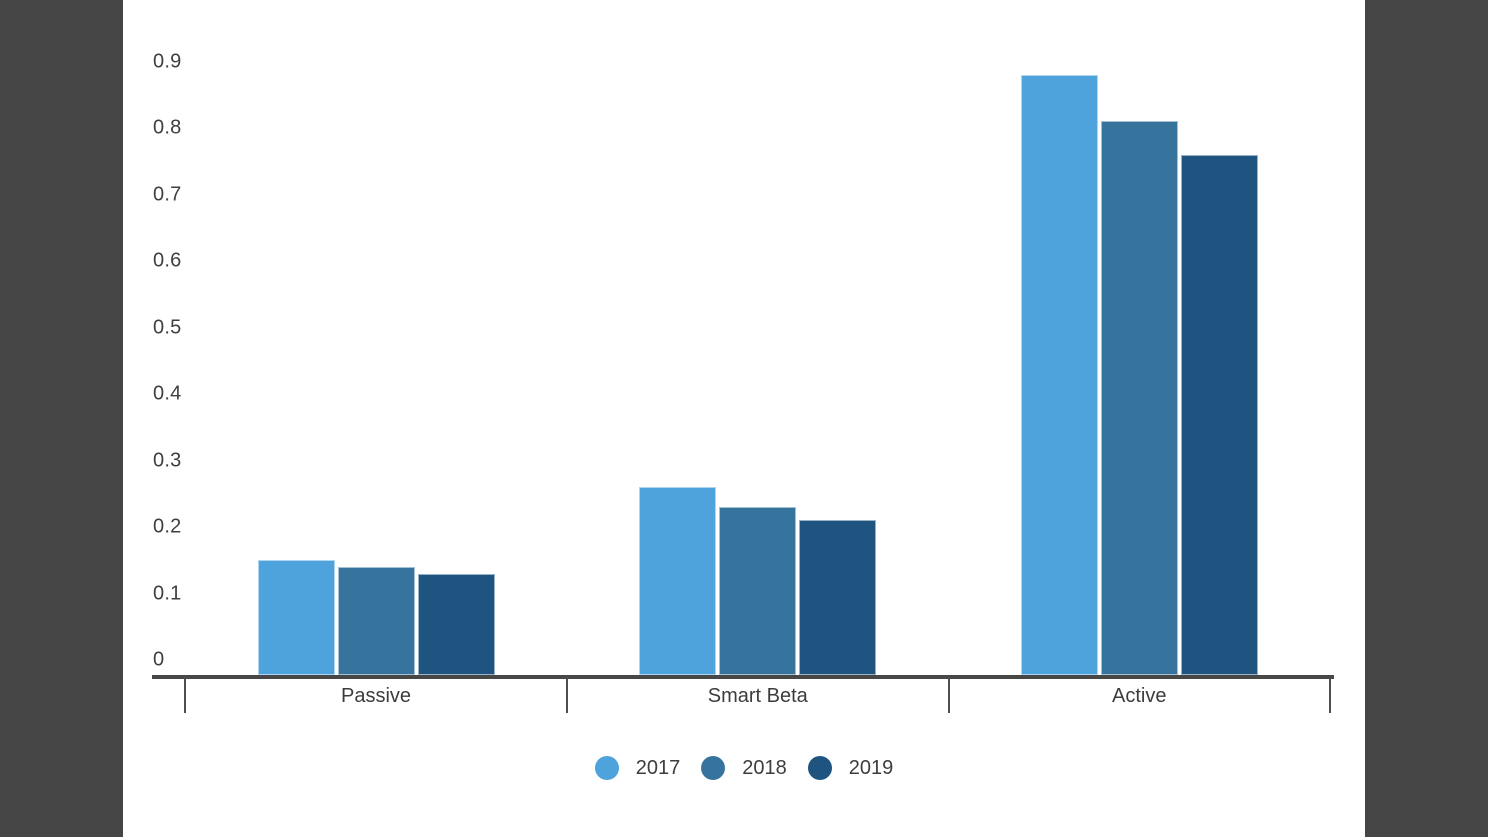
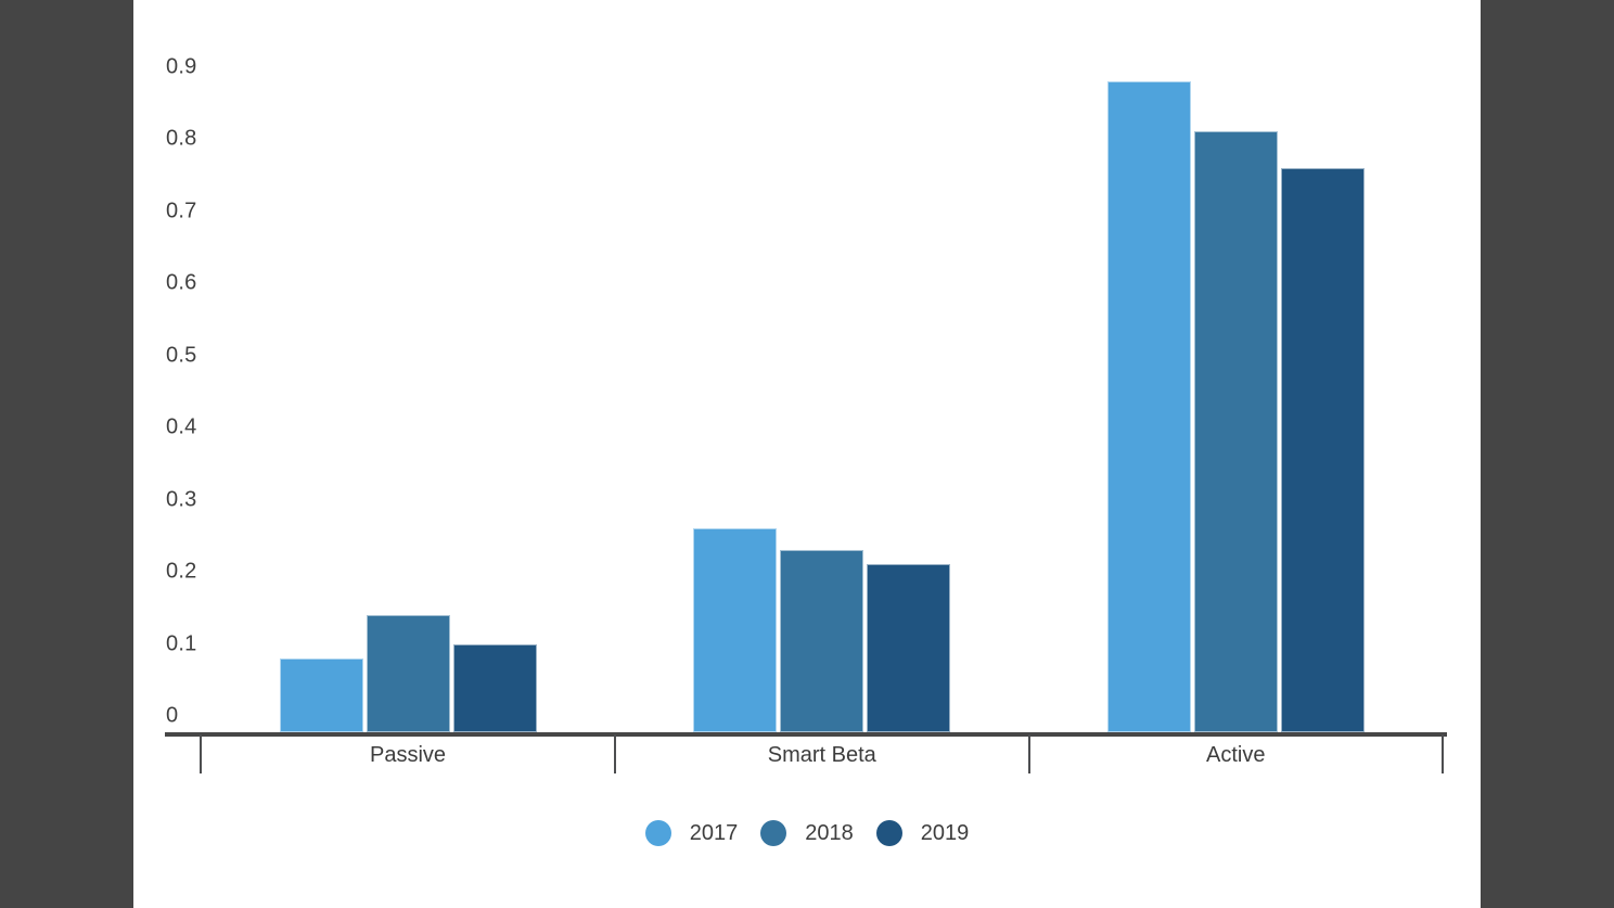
2017/Passive: 0.15 -> 0.08
2019/Passive: 0.13 -> 0.10
